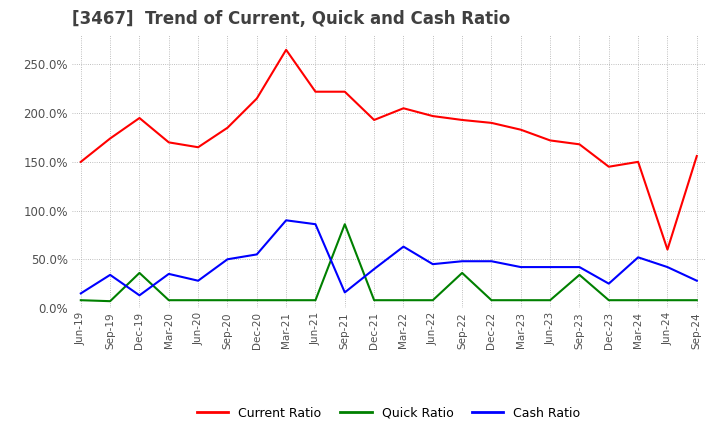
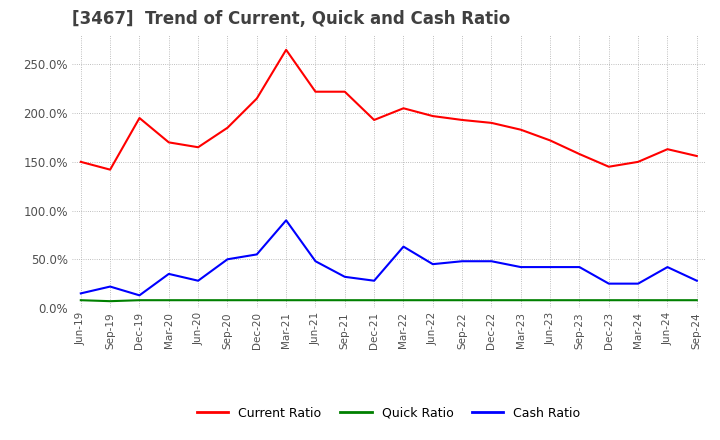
Current Ratio/Sep-19: 174% -> 142%
Cash Ratio/Sep-19: 34% -> 22%
Quick Ratio/Dec-19: 36% -> 8%
Cash Ratio/Jun-21: 86% -> 48%
Quick Ratio/Sep-21: 86% -> 8%
Cash Ratio/Sep-21: 16% -> 32%
Cash Ratio/Dec-21: 40% -> 28%
Quick Ratio/Sep-22: 36% -> 8%
Current Ratio/Sep-23: 168% -> 158%
Quick Ratio/Sep-23: 34% -> 8%
Cash Ratio/Mar-24: 52% -> 25%
Current Ratio/Jun-24: 60% -> 163%
